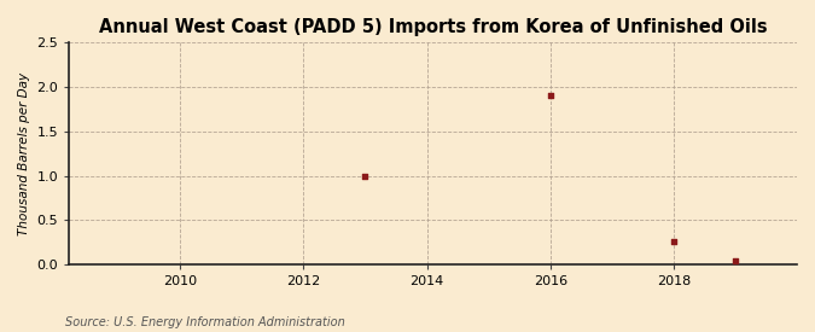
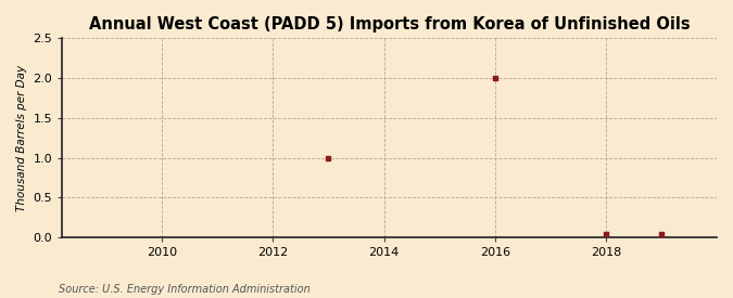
2016: 1.90 -> 2.00
2018: 0.26 -> 0.04
